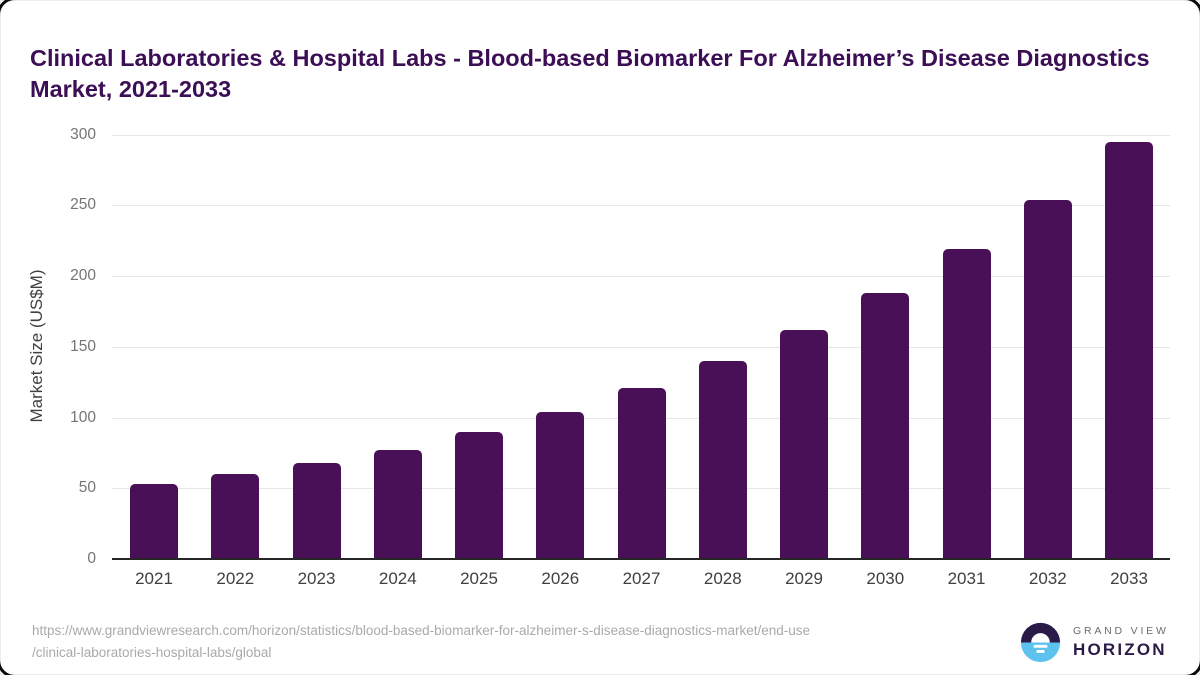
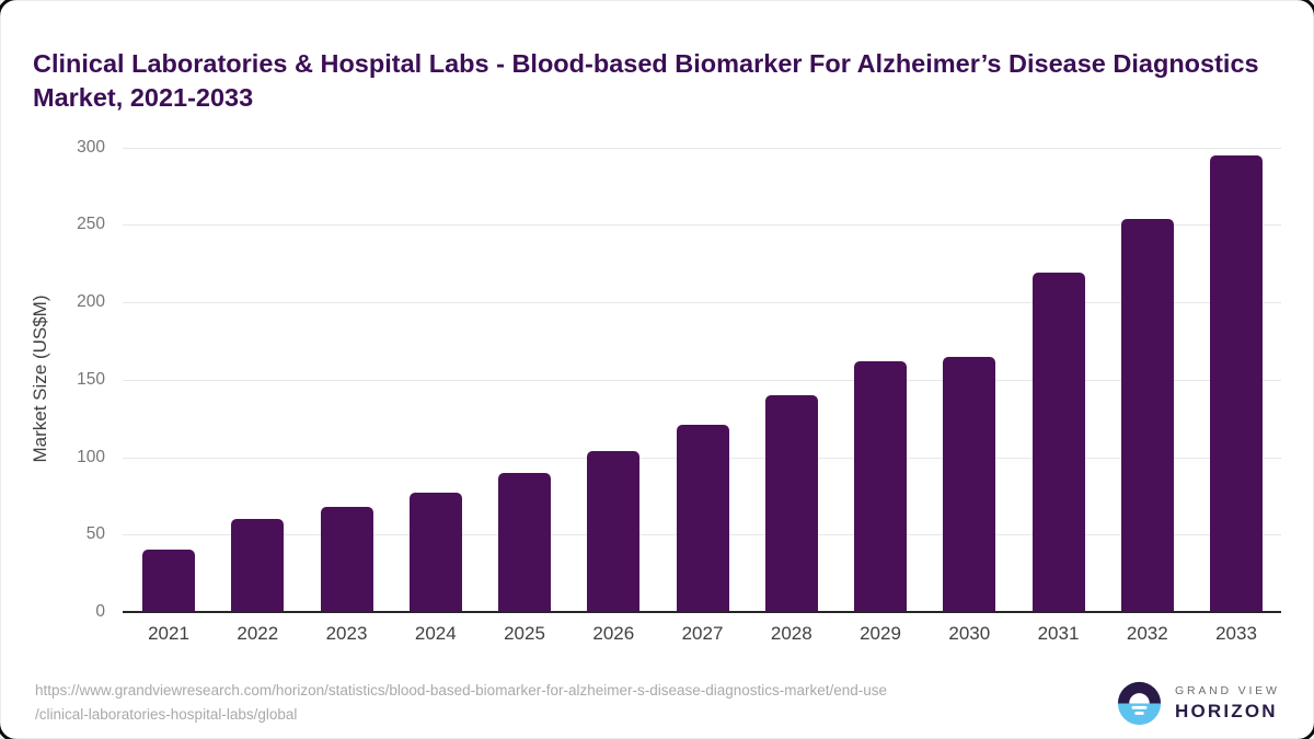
2021: 53 -> 40
2030: 188 -> 165
